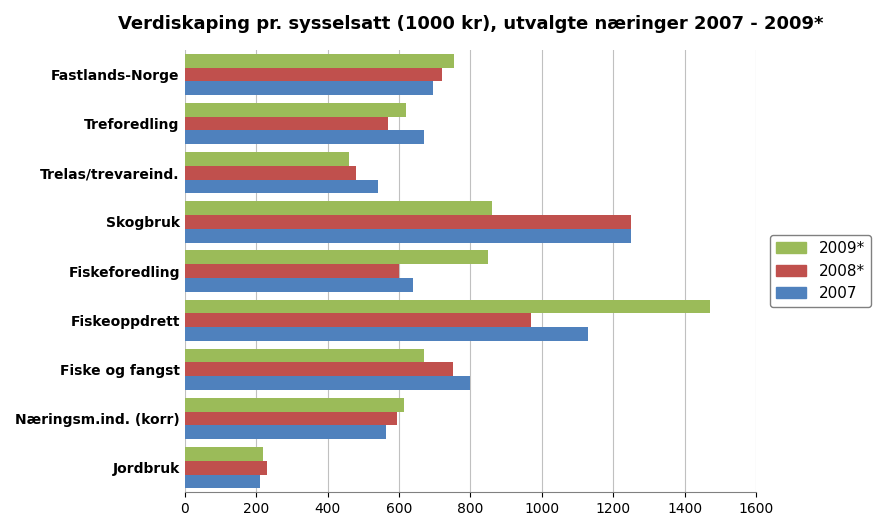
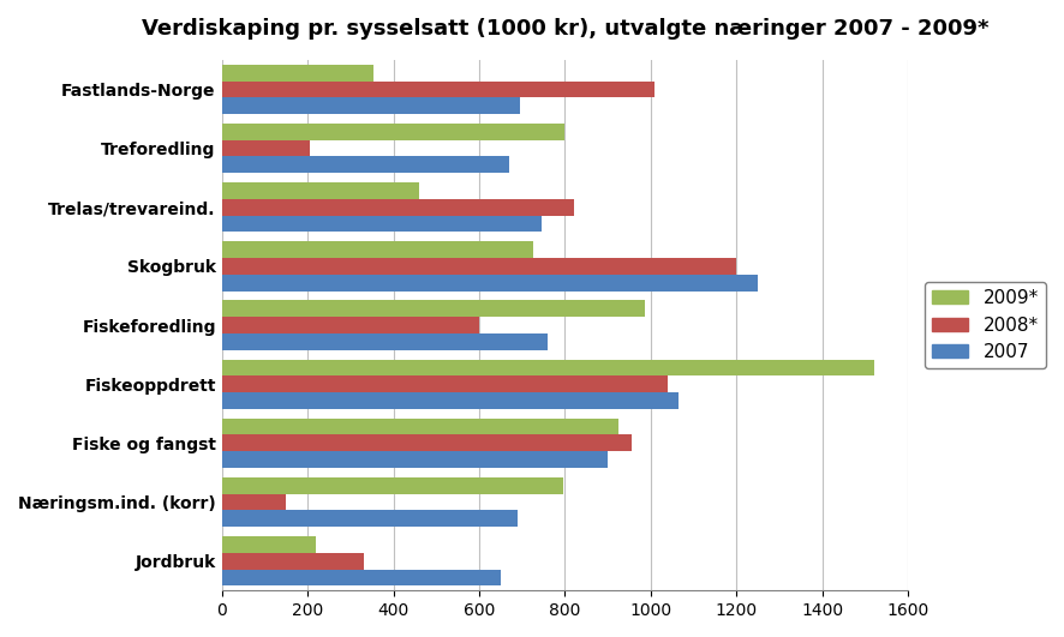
2009*/Fastlands-Norge: 755 -> 355
2008*/Fastlands-Norge: 720 -> 1010
2009*/Treforedling: 620 -> 800
2008*/Treforedling: 570 -> 205
2008*/Trelas/trevareind.: 480 -> 820
2007/Trelas/trevareind.: 540 -> 745
2009*/Skogbruk: 860 -> 725
2008*/Skogbruk: 1250 -> 1200
2009*/Fiskeforedling: 850 -> 985
2007/Fiskeforedling: 640 -> 760
2009*/Fiskeoppdrett: 1470 -> 1520
2008*/Fiskeoppdrett: 970 -> 1040
2007/Fiskeoppdrett: 1130 -> 1065
2009*/Fiske og fangst: 670 -> 925
2008*/Fiske og fangst: 750 -> 955
2007/Fiske og fangst: 800 -> 900
2009*/Næringsm.ind. (korr): 615 -> 795
2008*/Næringsm.ind. (korr): 595 -> 150
2007/Næringsm.ind. (korr): 565 -> 690
2008*/Jordbruk: 230 -> 330
2007/Jordbruk: 210 -> 650
